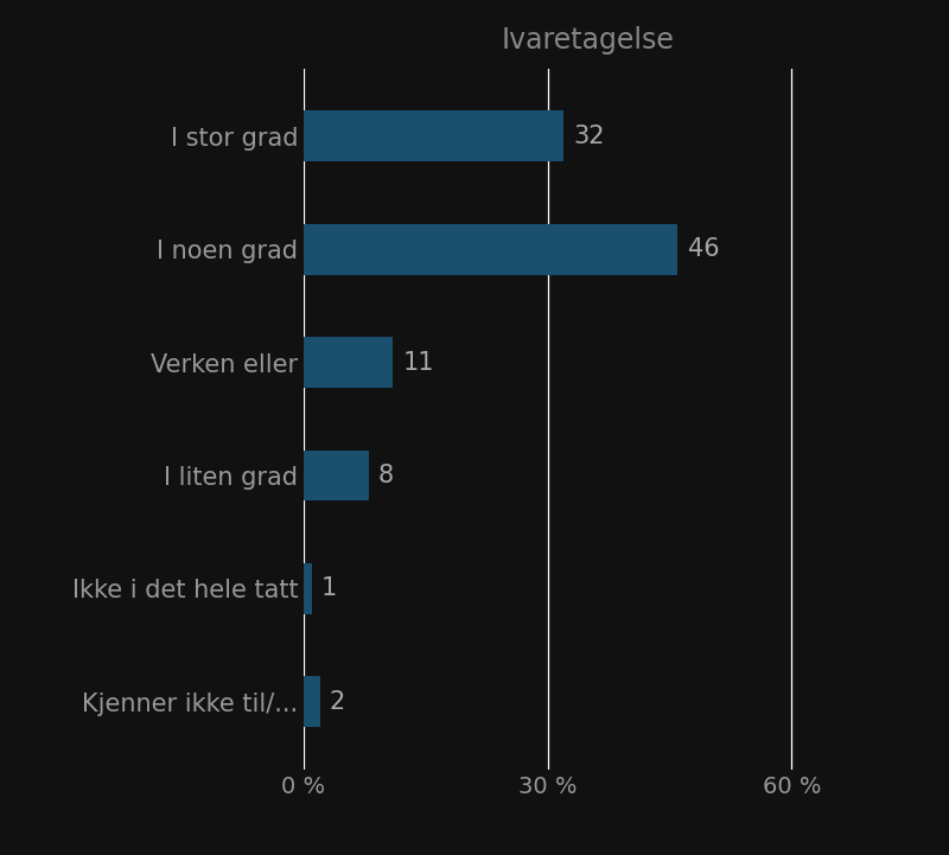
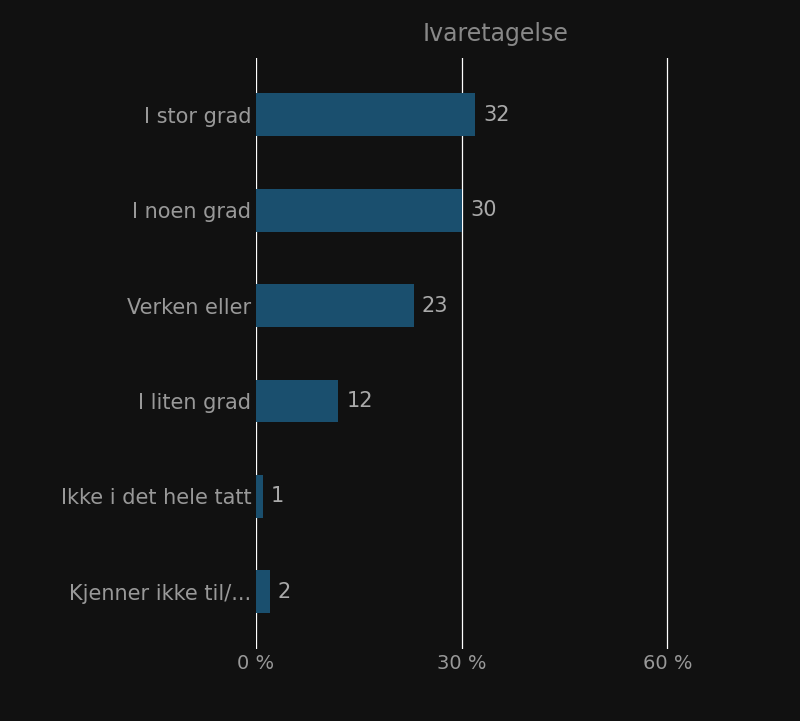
I noen grad: 46 -> 30
Verken eller: 11 -> 23
I liten grad: 8 -> 12
